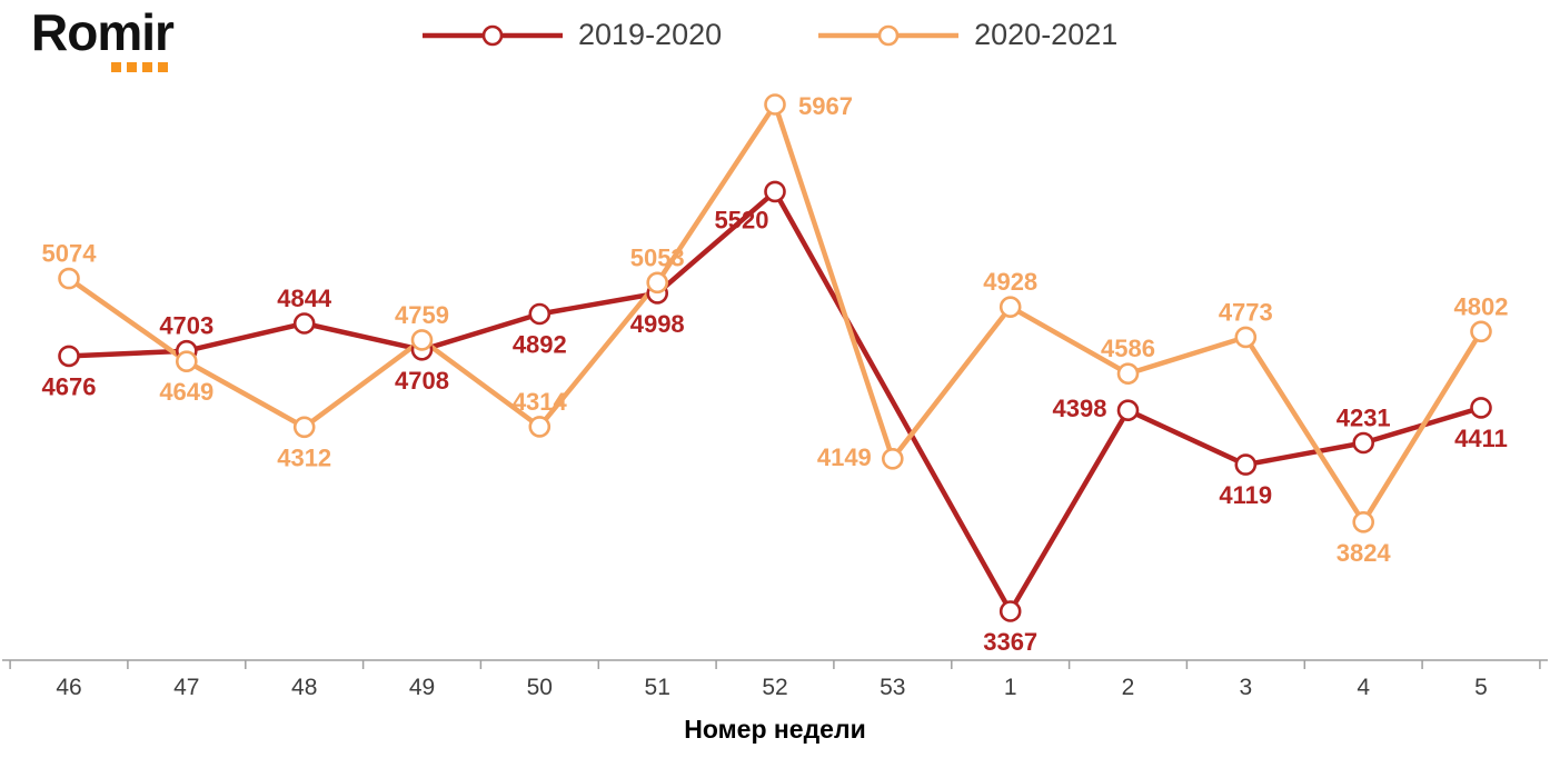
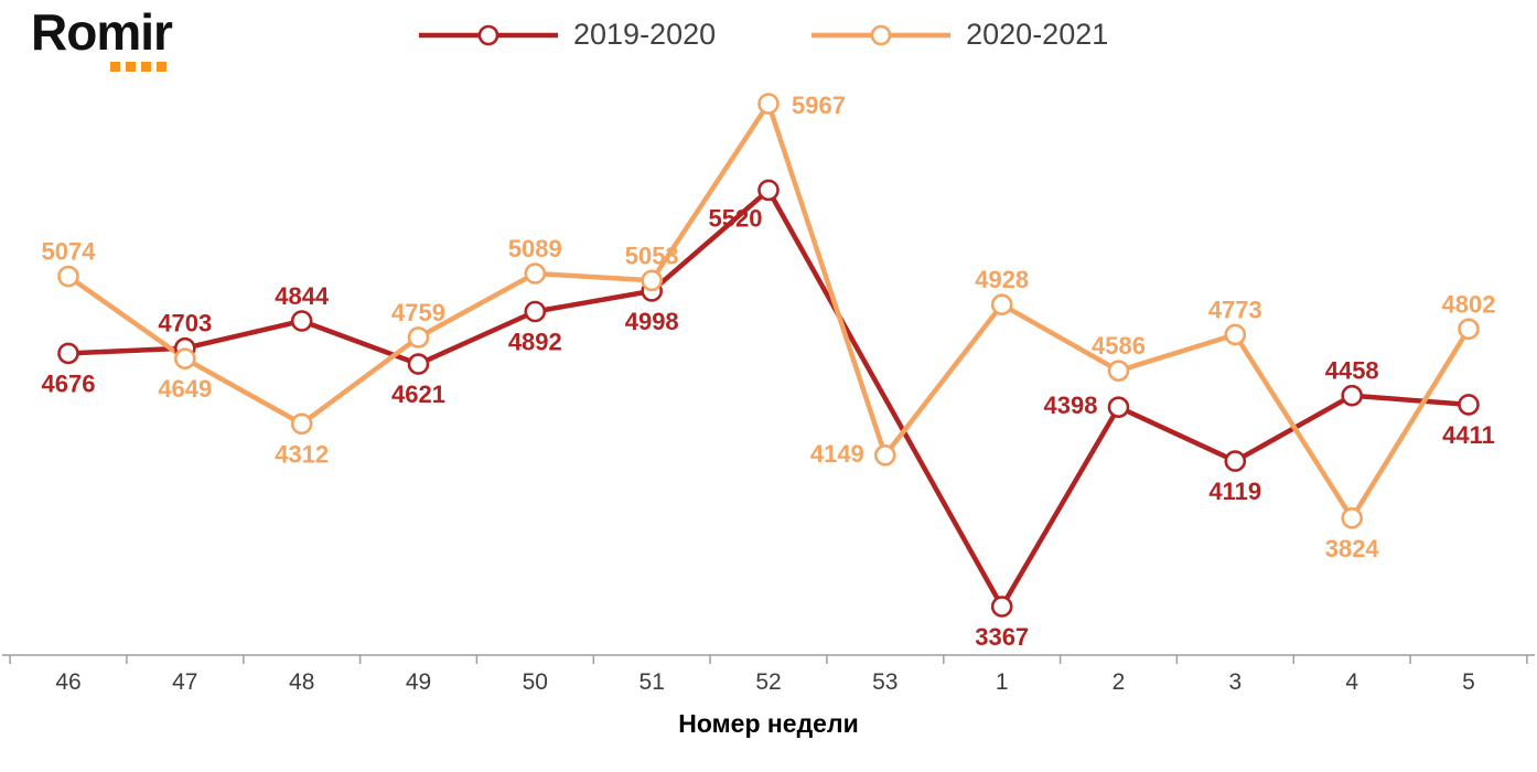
2019-2020/49: 4708 -> 4621
2020-2021/50: 4314 -> 5089
2019-2020/4: 4231 -> 4458
